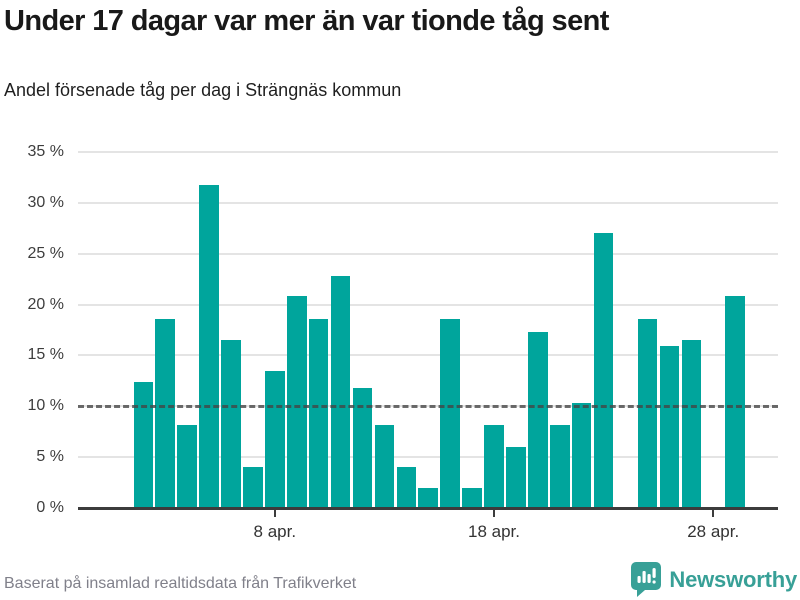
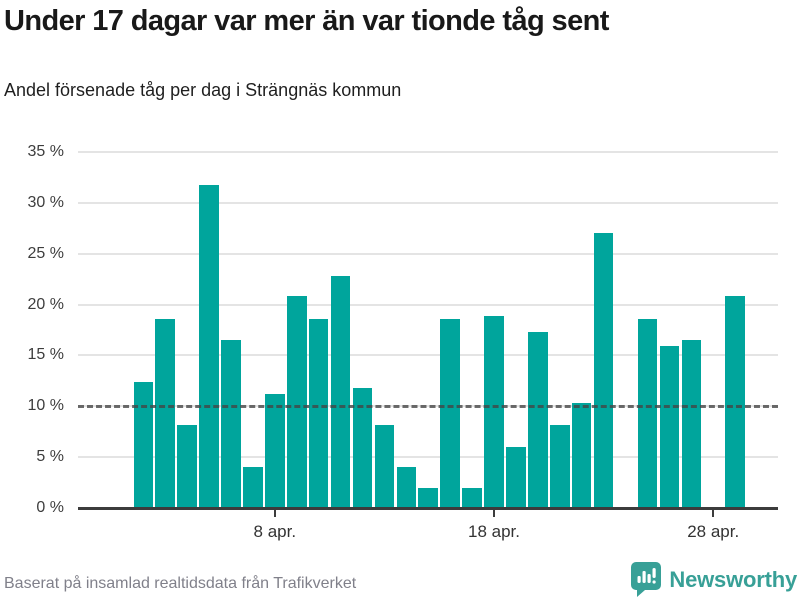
8 apr.: 13.5% -> 11.2%
18 apr.: 8.2% -> 18.9%
